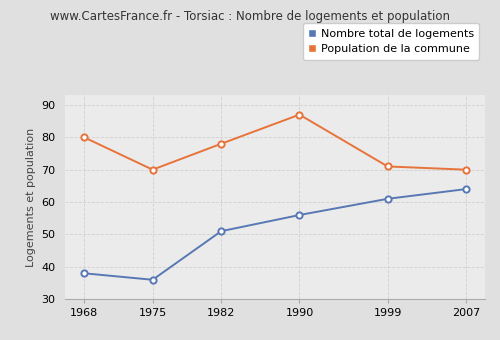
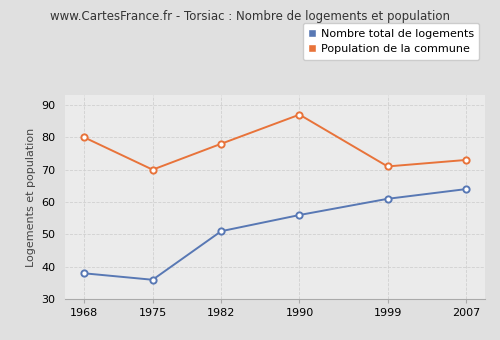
Population de la commune/2007: 70 -> 73
